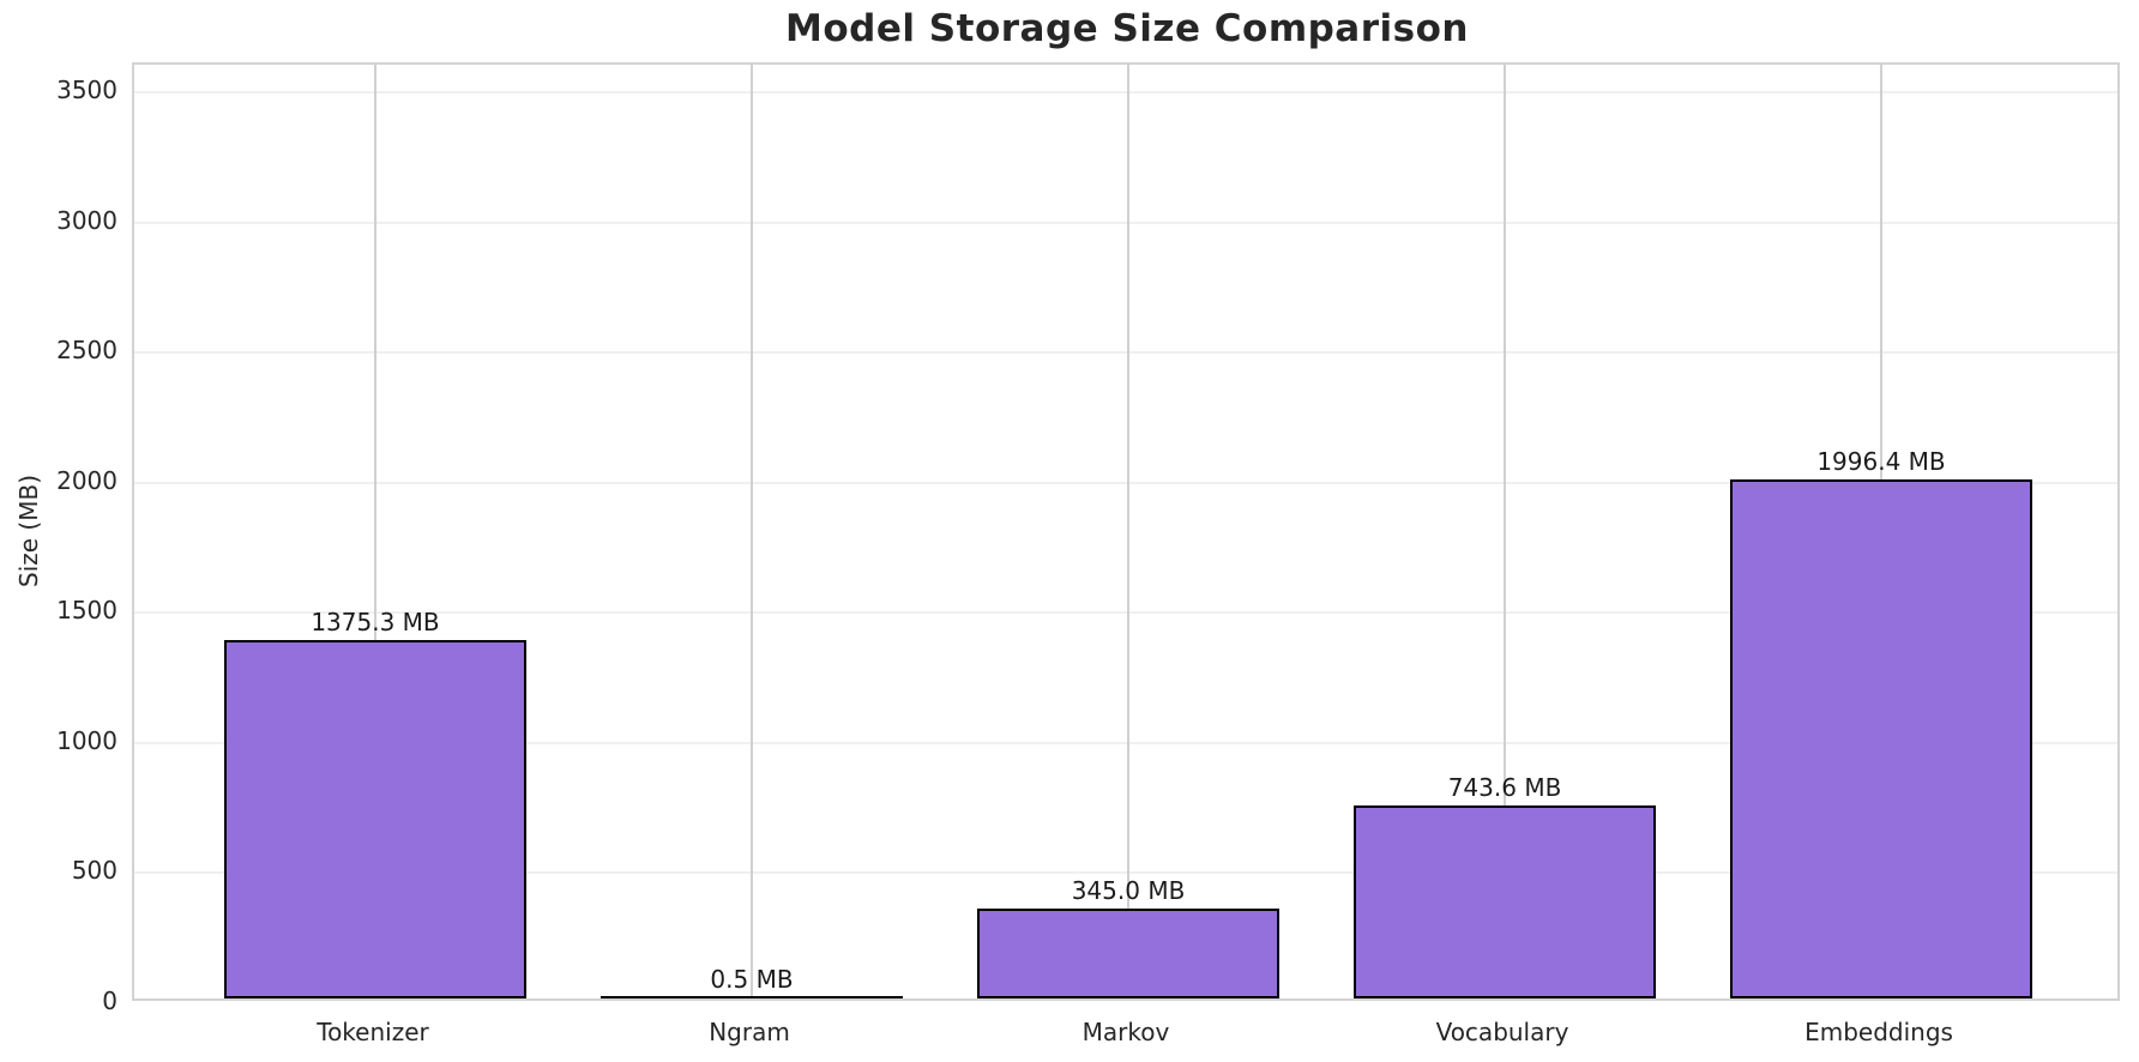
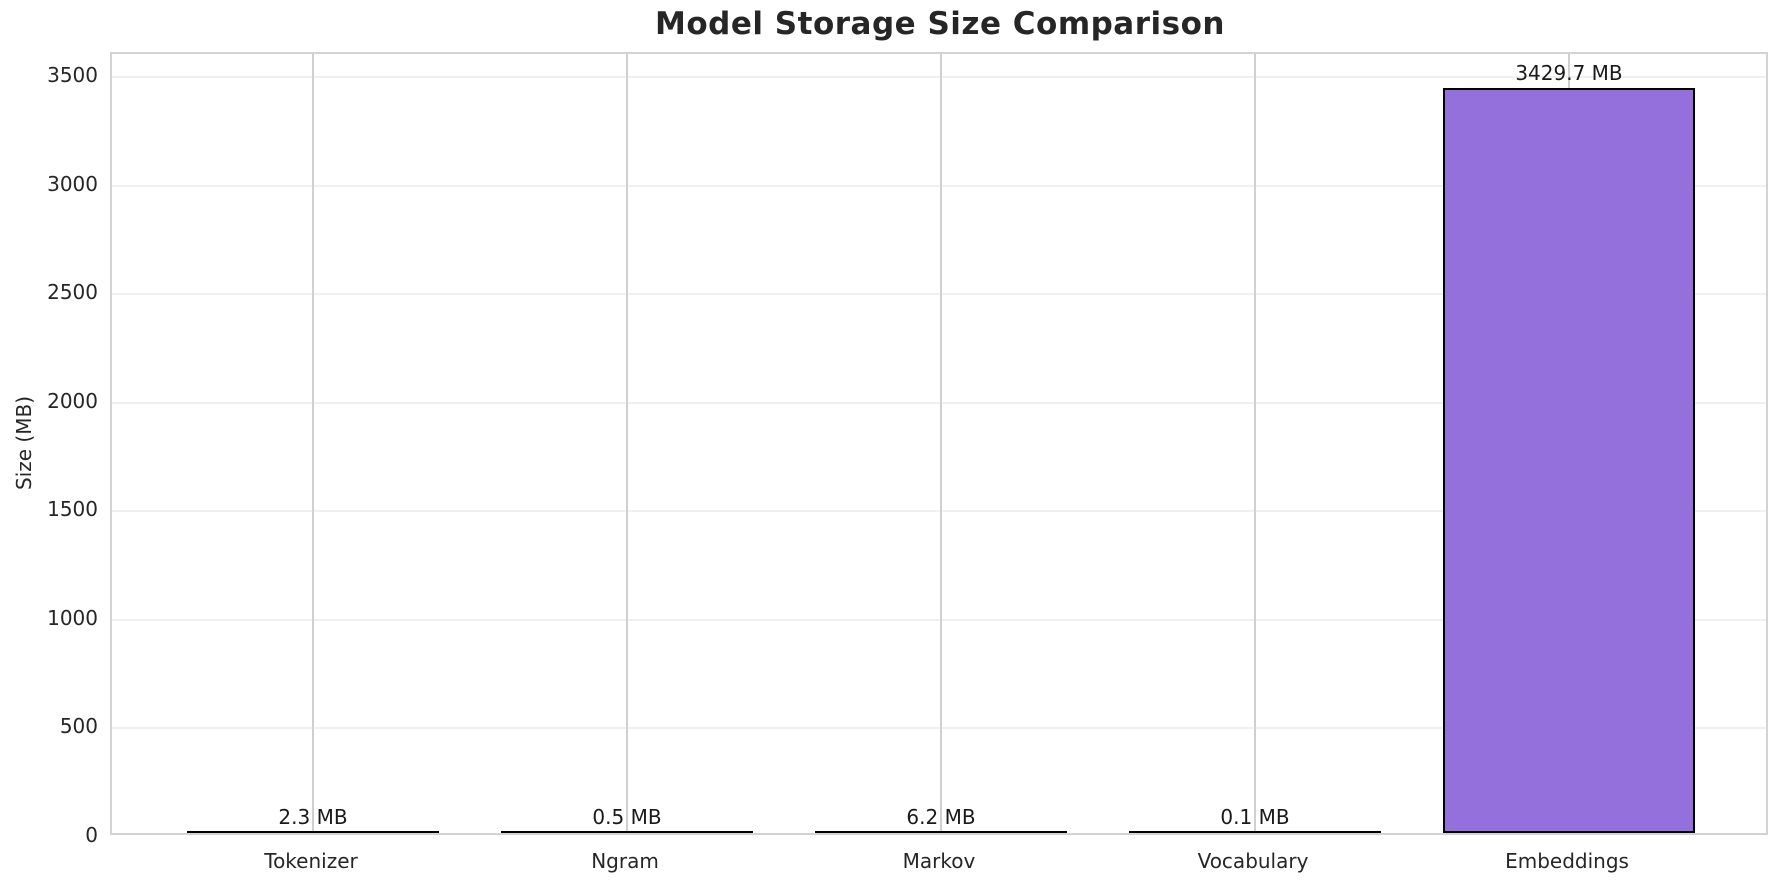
Tokenizer: 1375.3 -> 2.3
Markov: 345.0 -> 6.2
Vocabulary: 743.6 -> 0.1
Embeddings: 1996.4 -> 3429.7
